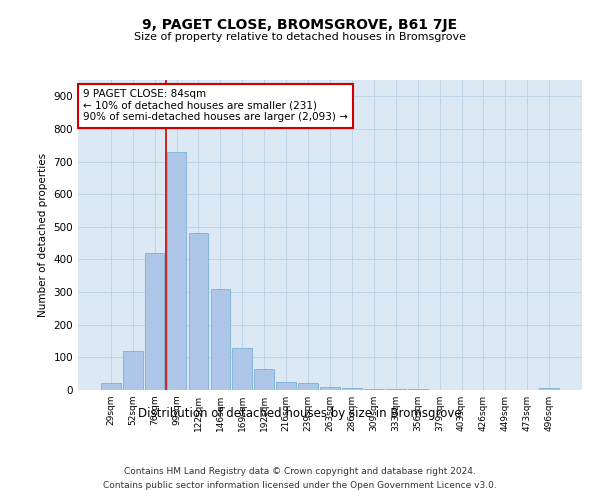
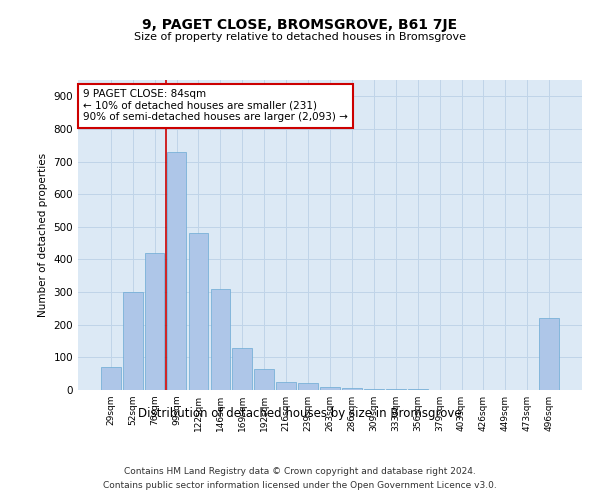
29sqm: 20 -> 70
52sqm: 120 -> 300
496sqm: 5 -> 220
